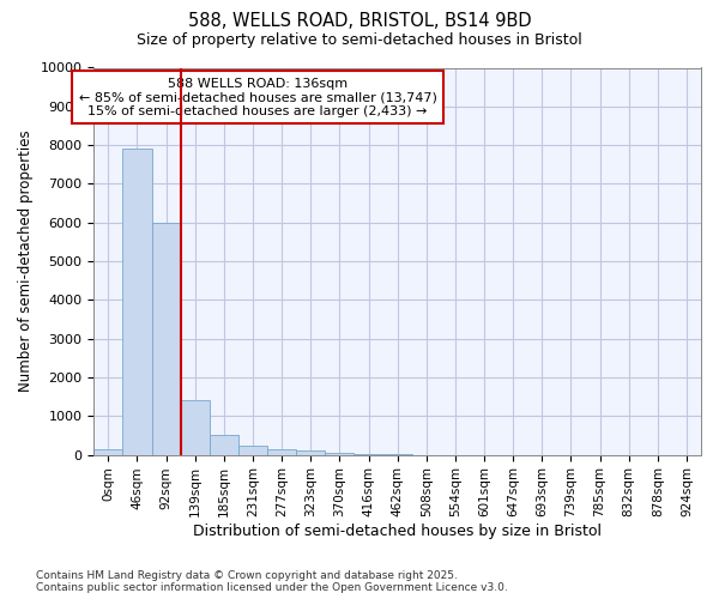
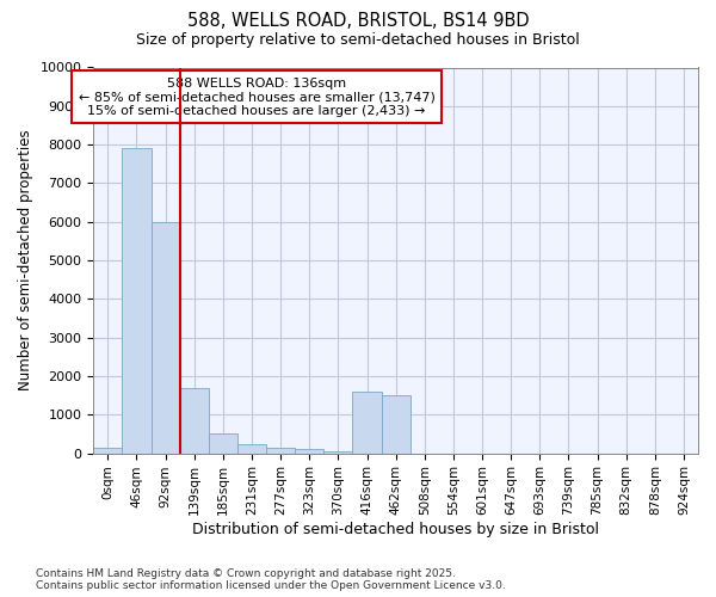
139sqm: 1400 -> 1700
416sqm: 10 -> 1600
462sqm: 0 -> 1500
